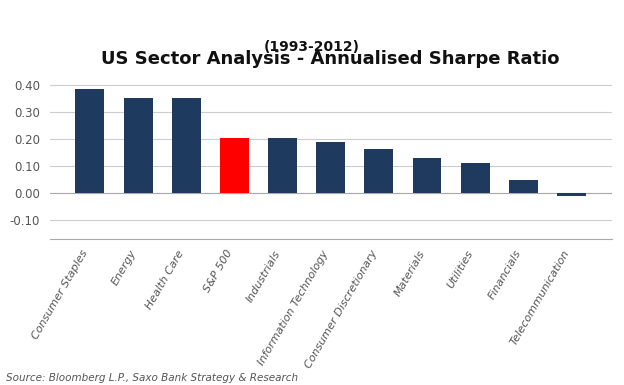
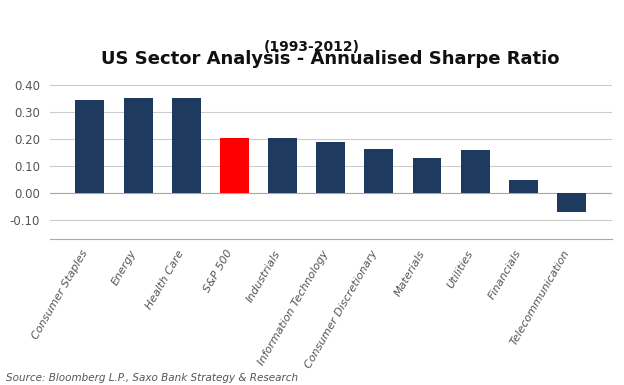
Consumer Staples: 0.385 -> 0.345
Utilities: 0.112 -> 0.160
Telecommunication: -0.013 -> -0.070
